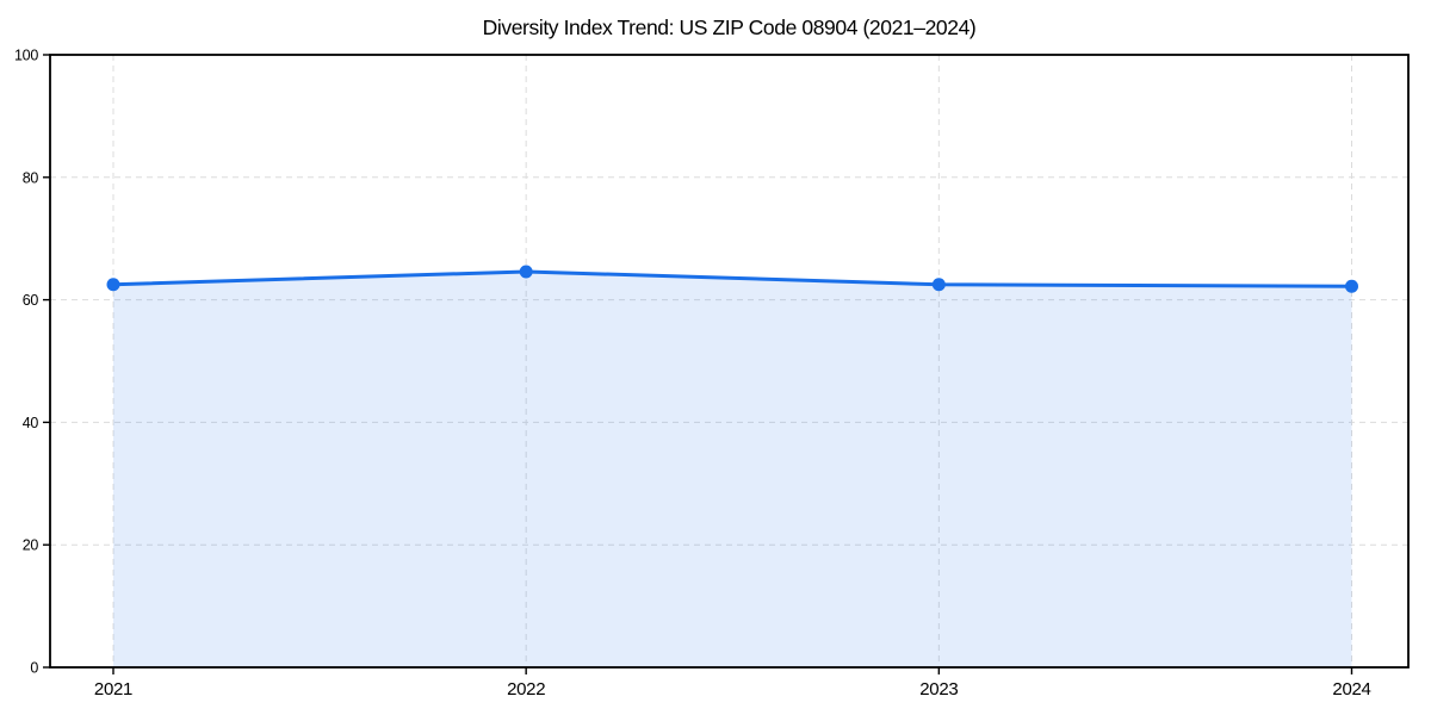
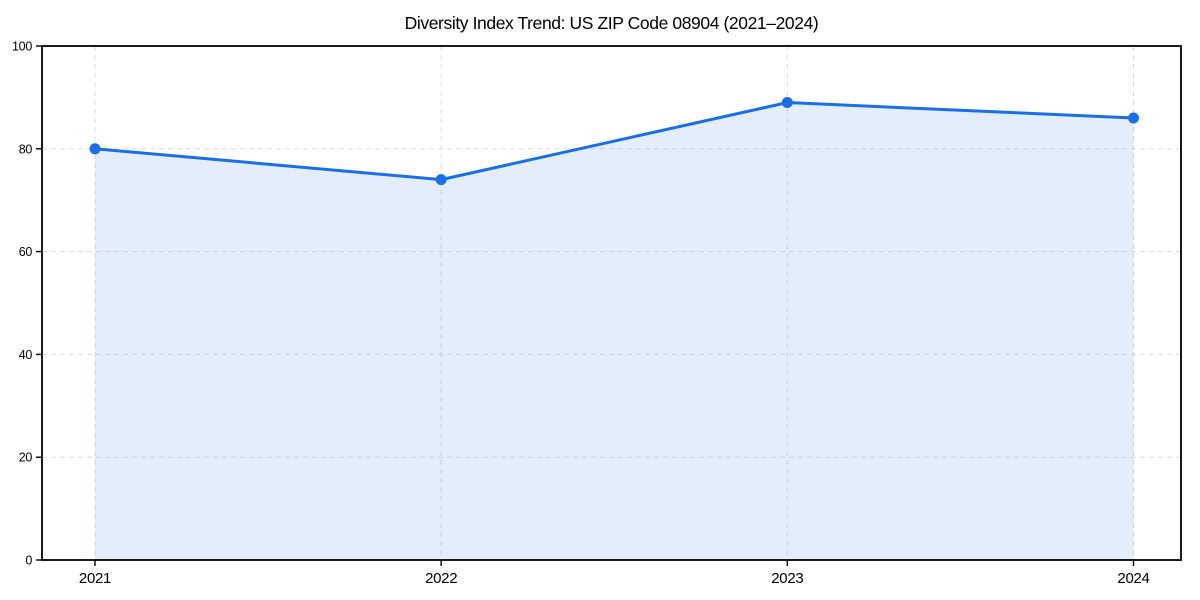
2021: 62 -> 80
2022: 65 -> 74
2023: 62 -> 89
2024: 62 -> 86
